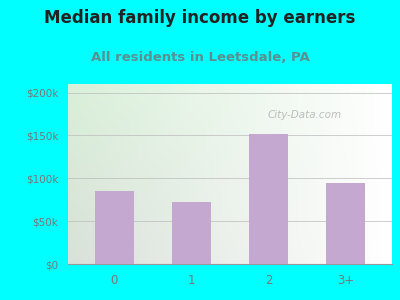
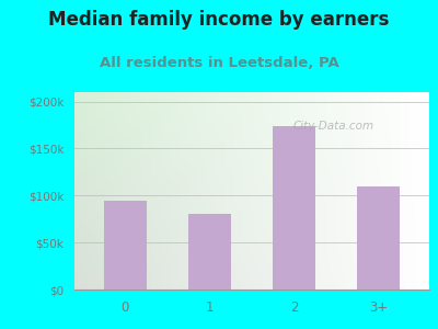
0: $85k -> $94k
1: $72k -> $80k
2: $152k -> $174k
3+: $95k -> $110k
